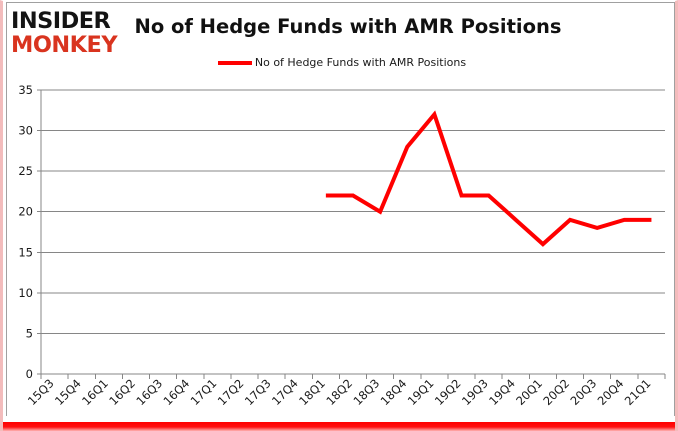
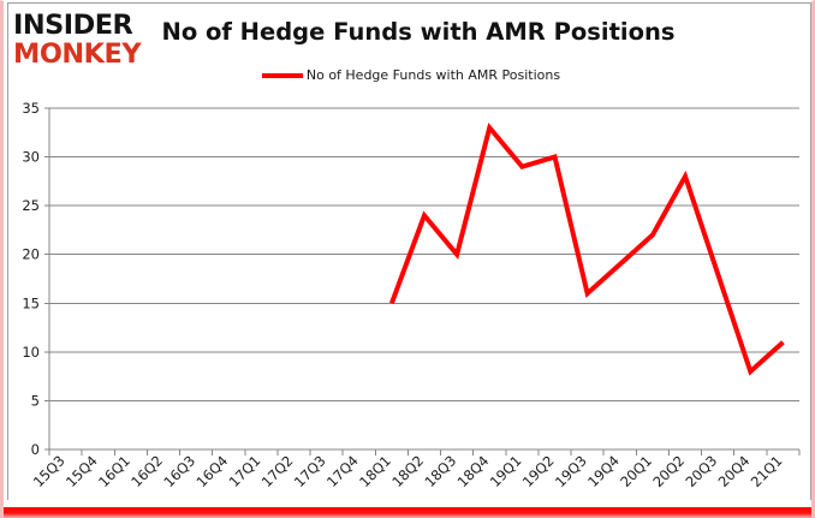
18Q1: 22 -> 15
18Q2: 22 -> 24
18Q4: 28 -> 33
19Q1: 32 -> 29
19Q2: 22 -> 30
19Q3: 22 -> 16
20Q1: 16 -> 22
20Q2: 19 -> 28
20Q4: 19 -> 8
21Q1: 19 -> 11
